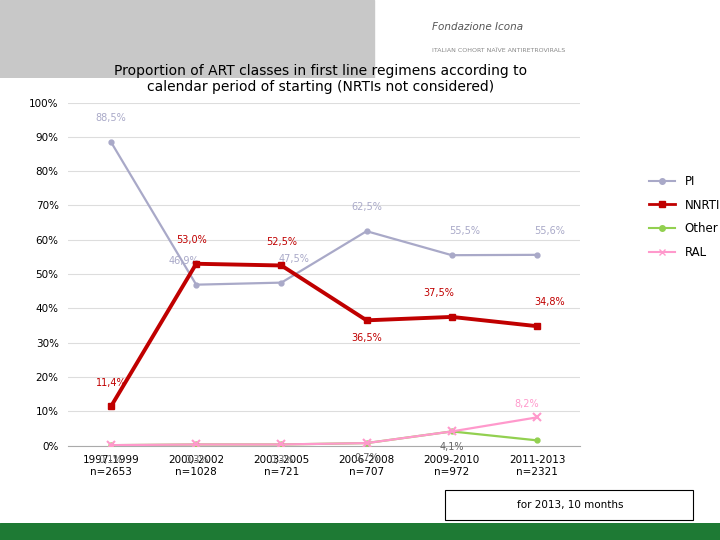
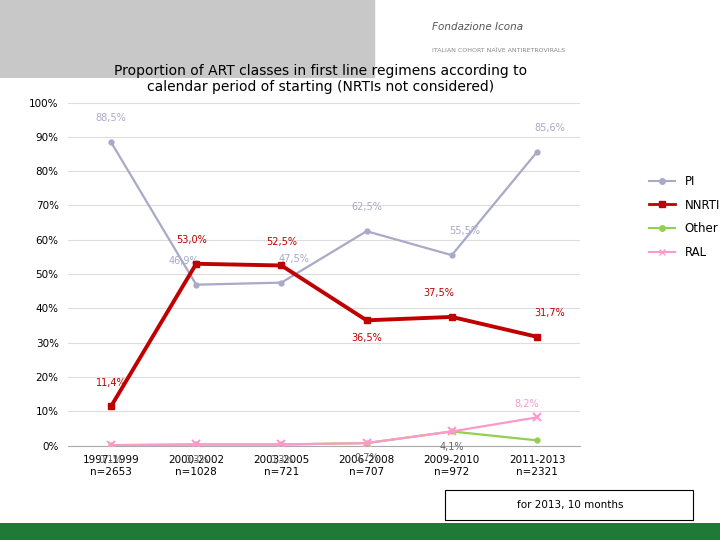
PI/2011-2013 n=2321: 55,6% -> 85,6%
NNRTI/2011-2013 n=2321: 34,8% -> 31,7%
